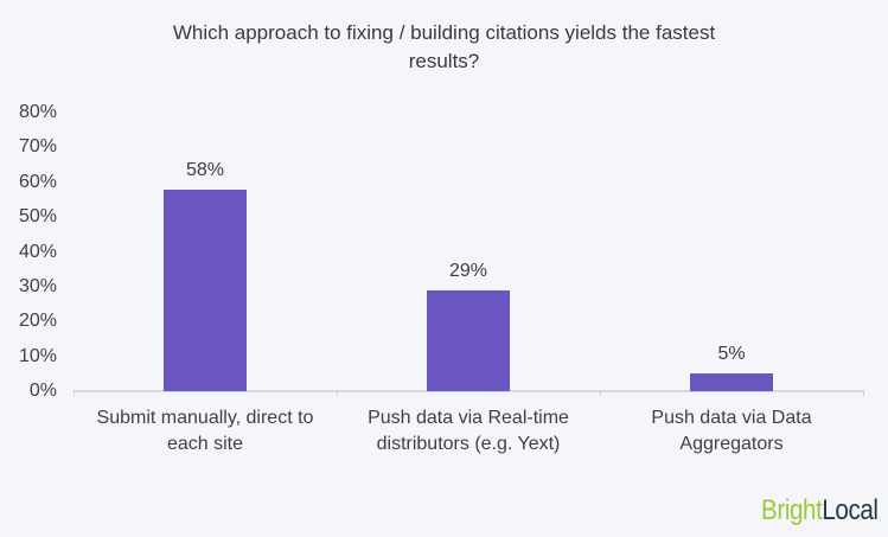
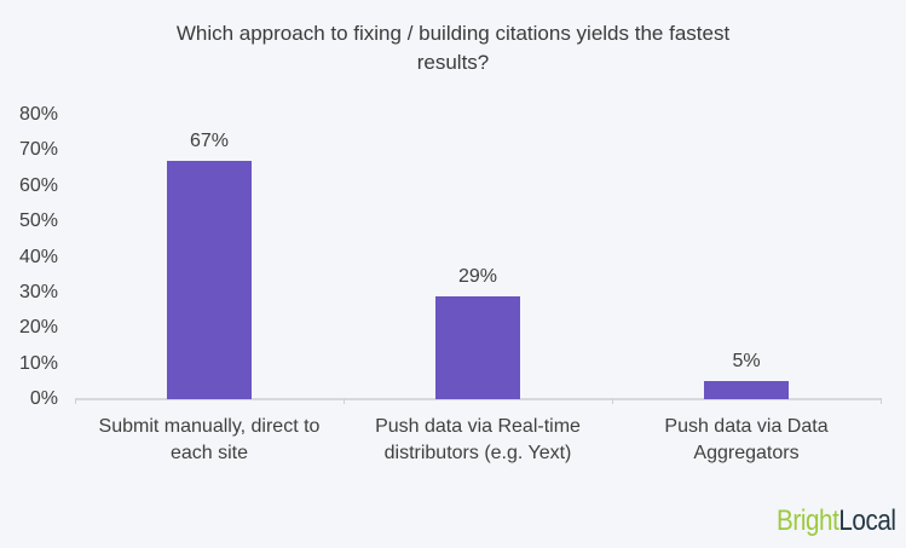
Submit manually, direct to each site: 58% -> 67%
